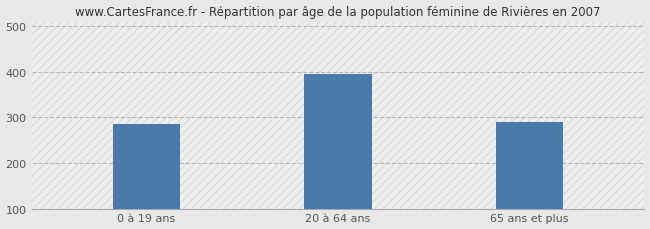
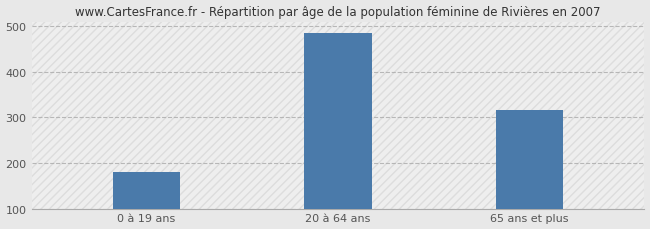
0 à 19 ans: 285 -> 181
20 à 64 ans: 395 -> 484
65 ans et plus: 290 -> 317
